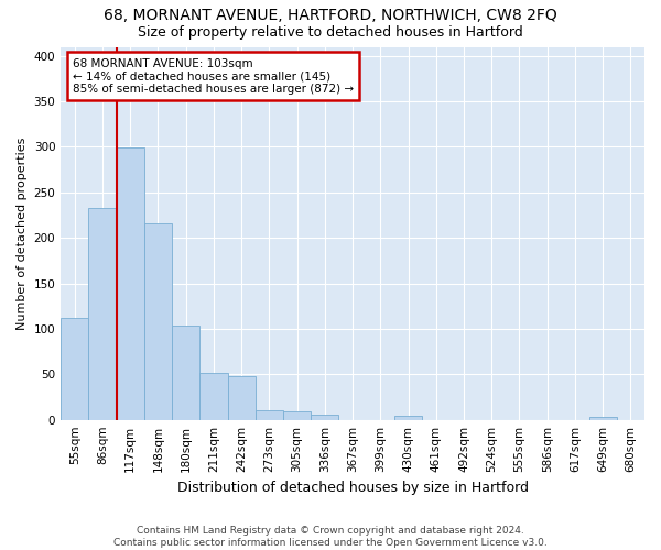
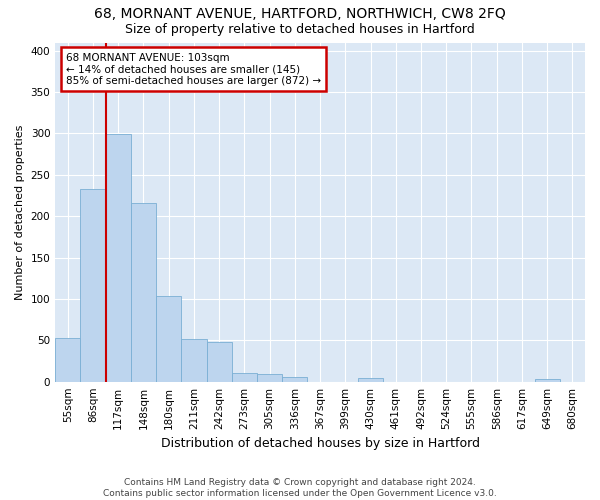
55sqm: 112 -> 53
